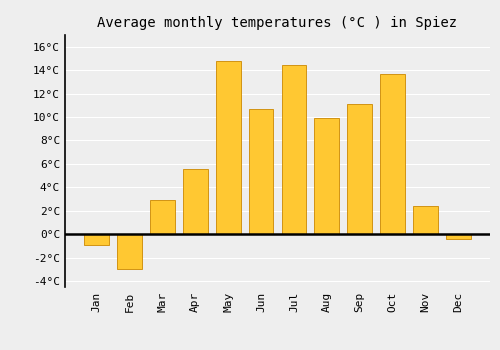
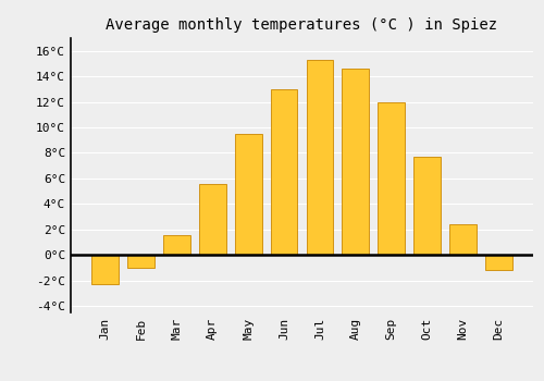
Jan: -0.9°C -> -2.3°C
Feb: -3.0°C -> -1.0°C
Mar: 2.9°C -> 1.6°C
May: 14.8°C -> 9.5°C
Jun: 10.7°C -> 13.0°C
Jul: 14.4°C -> 15.3°C
Aug: 9.9°C -> 14.6°C
Sep: 11.1°C -> 12.0°C
Oct: 13.7°C -> 7.7°C
Dec: -0.4°C -> -1.2°C
